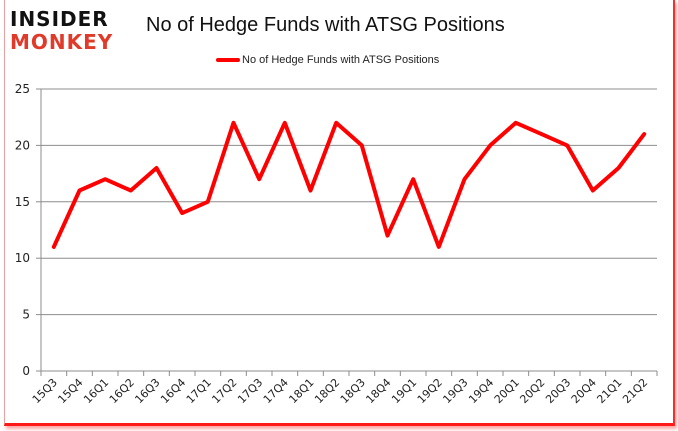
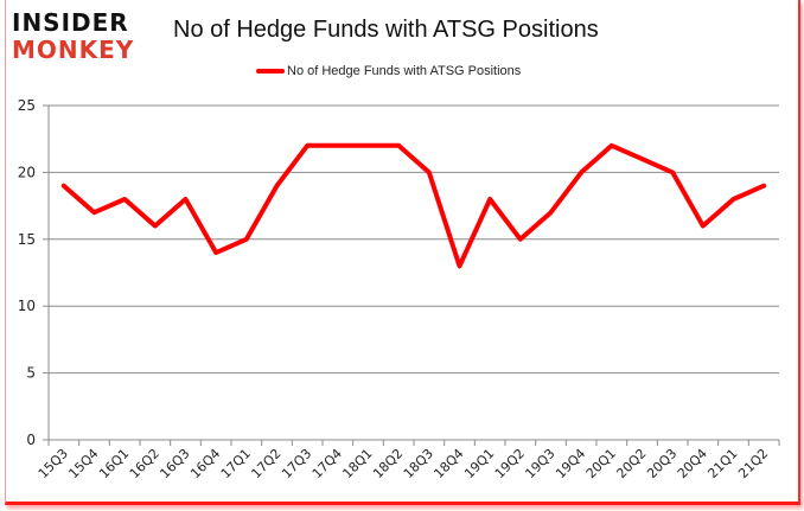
15Q3: 11 -> 19
15Q4: 16 -> 17
16Q1: 17 -> 18
17Q2: 22 -> 19
17Q3: 17 -> 22
18Q1: 16 -> 22
18Q4: 12 -> 13
19Q1: 17 -> 18
19Q2: 11 -> 15
21Q2: 21 -> 19
